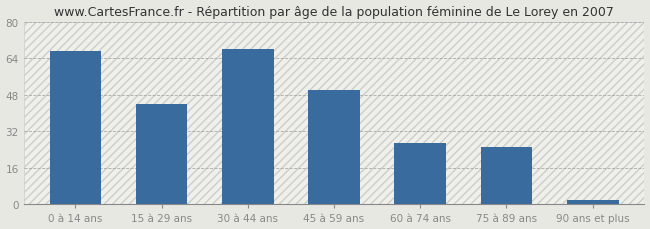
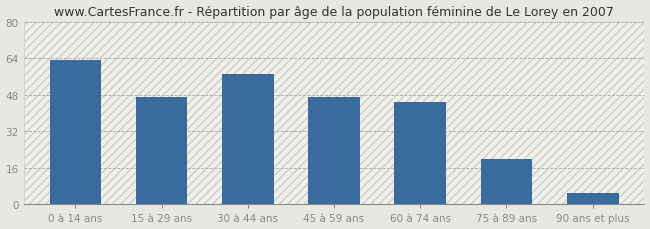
0 à 14 ans: 67 -> 63
15 à 29 ans: 44 -> 47
30 à 44 ans: 68 -> 57
45 à 59 ans: 50 -> 47
60 à 74 ans: 27 -> 45
75 à 89 ans: 25 -> 20
90 ans et plus: 2 -> 5
